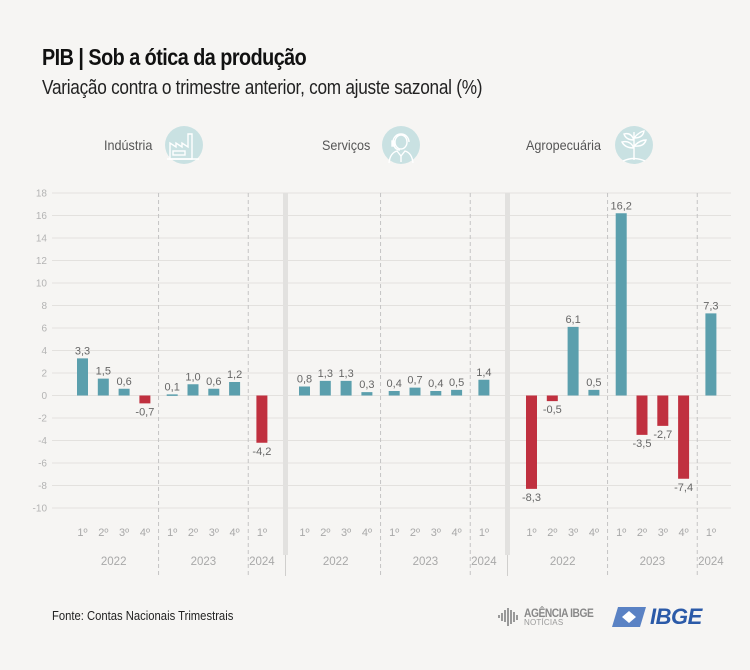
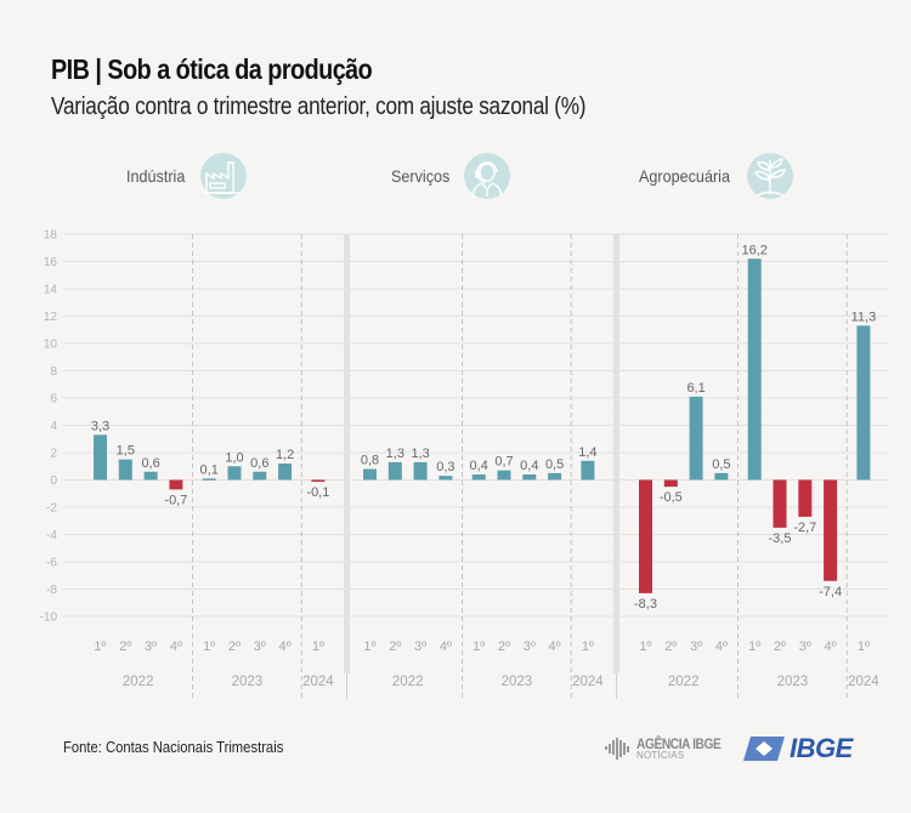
Indústria/2024 1º: -4,2 -> -0,1
Agropecuária/2024 1º: 7,3 -> 11,3
